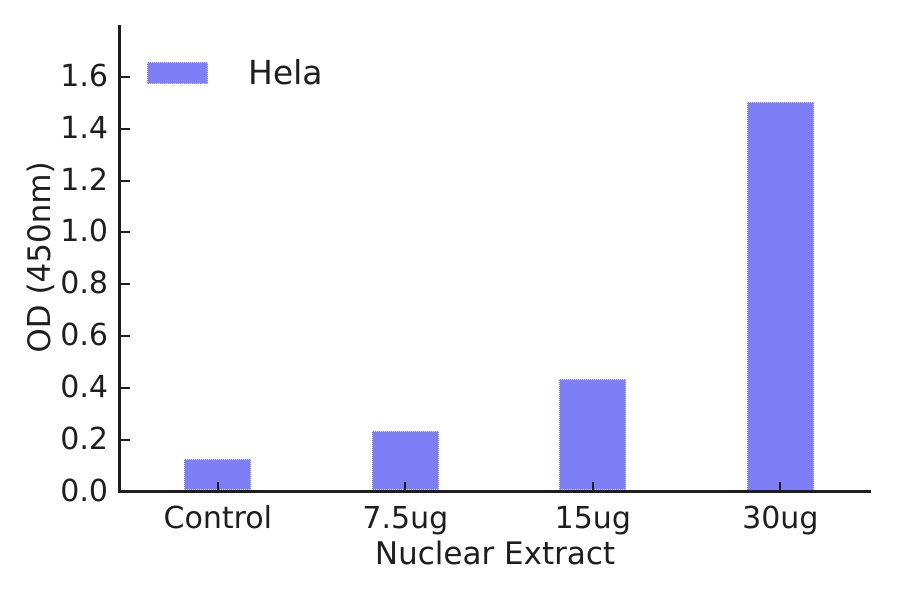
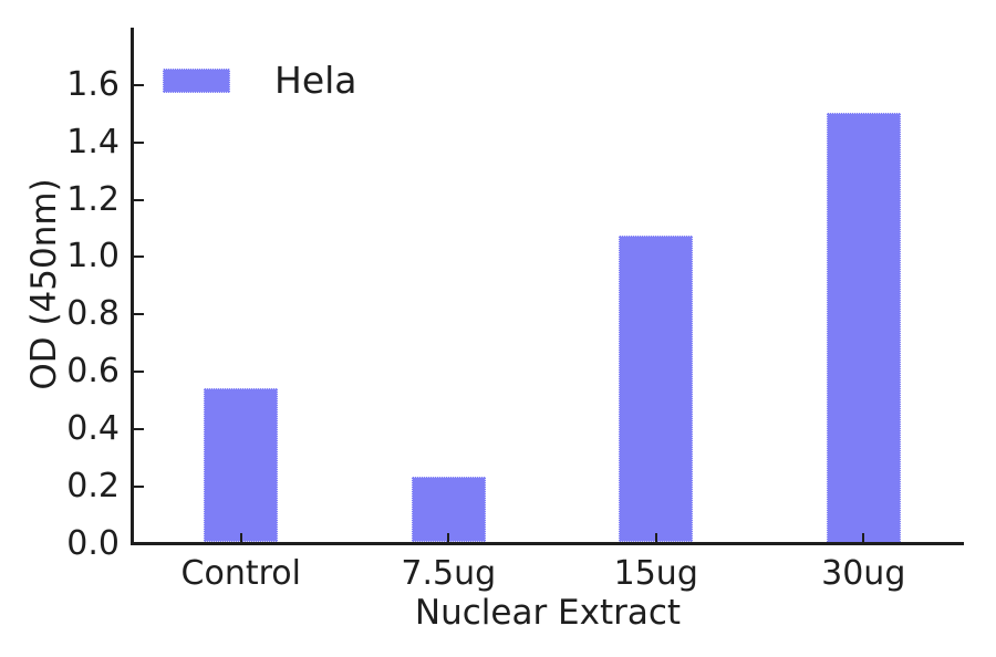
Control: 0.12 -> 0.54
15ug: 0.43 -> 1.07
